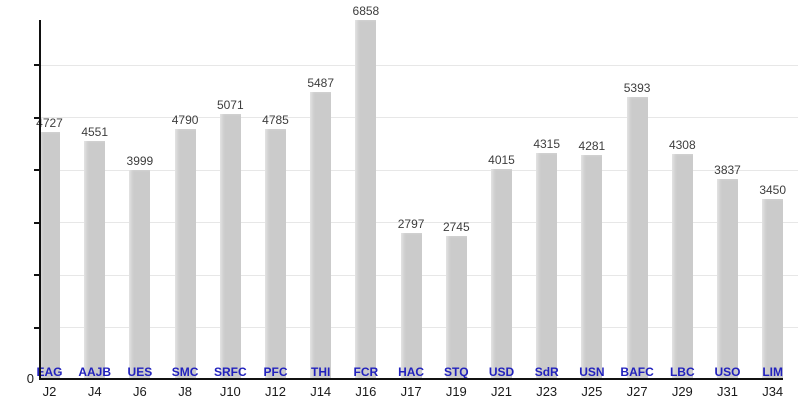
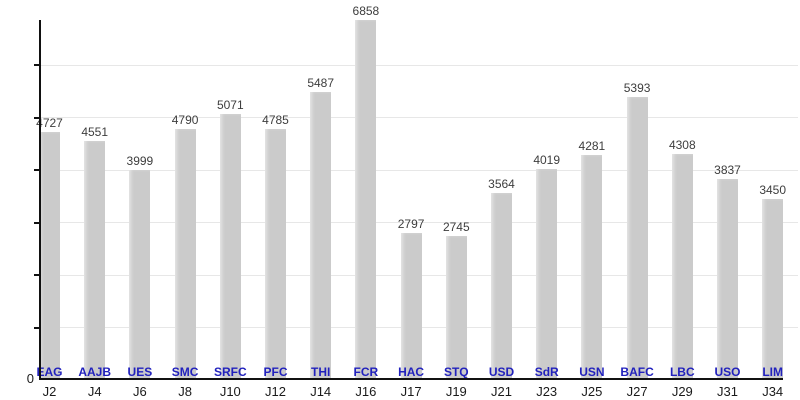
J21: 4015 -> 3564
J23: 4315 -> 4019
